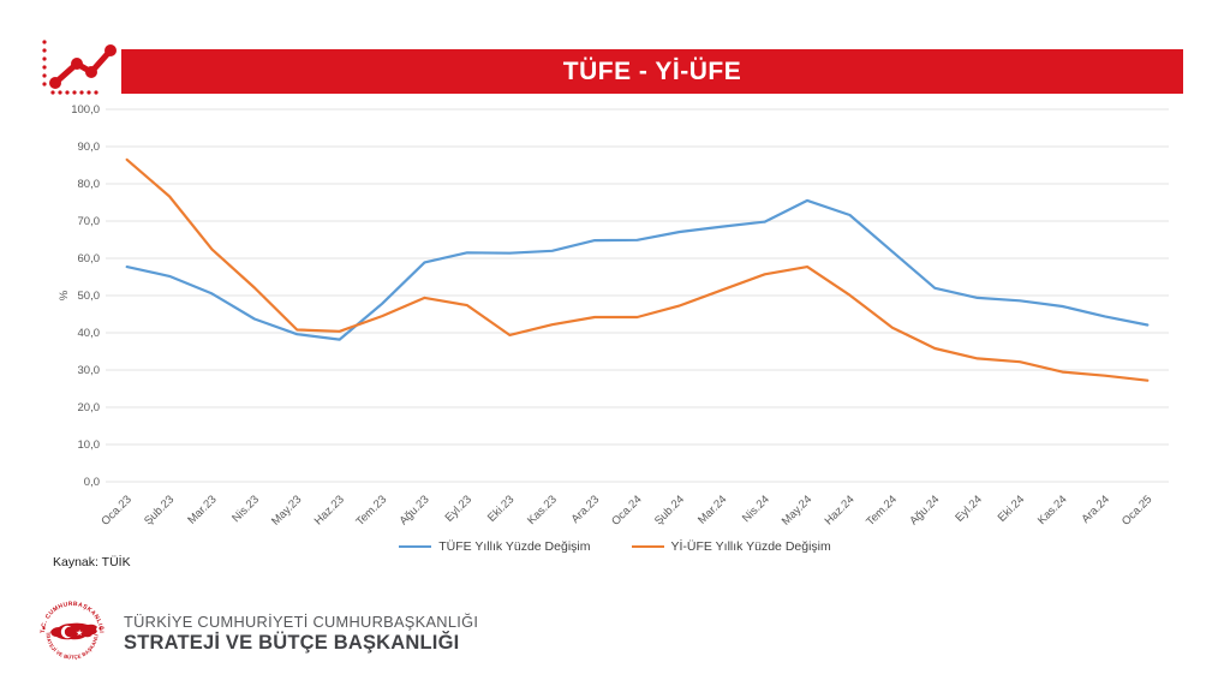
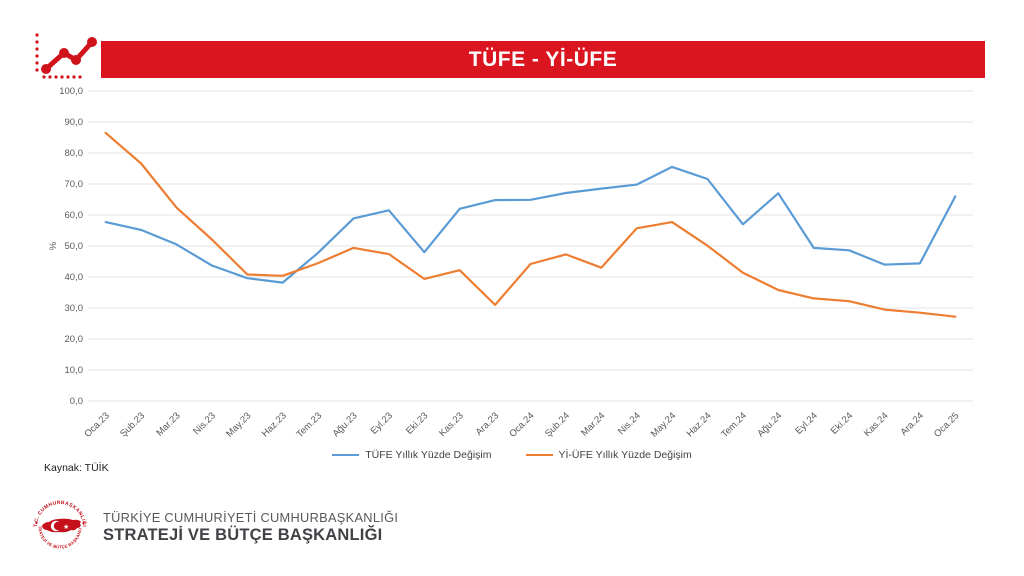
TÜFE Yıllık Yüzde Değişim/Eki.23: 61 -> 48
Yİ-ÜFE Yıllık Yüzde Değişim/Ara.23: 44 -> 31
Yİ-ÜFE Yıllık Yüzde Değişim/Mar.24: 52 -> 43
TÜFE Yıllık Yüzde Değişim/Tem.24: 62 -> 57
TÜFE Yıllık Yüzde Değişim/Ağu.24: 52 -> 67
TÜFE Yıllık Yüzde Değişim/Kas.24: 47 -> 44
TÜFE Yıllık Yüzde Değişim/Oca.25: 42 -> 66
